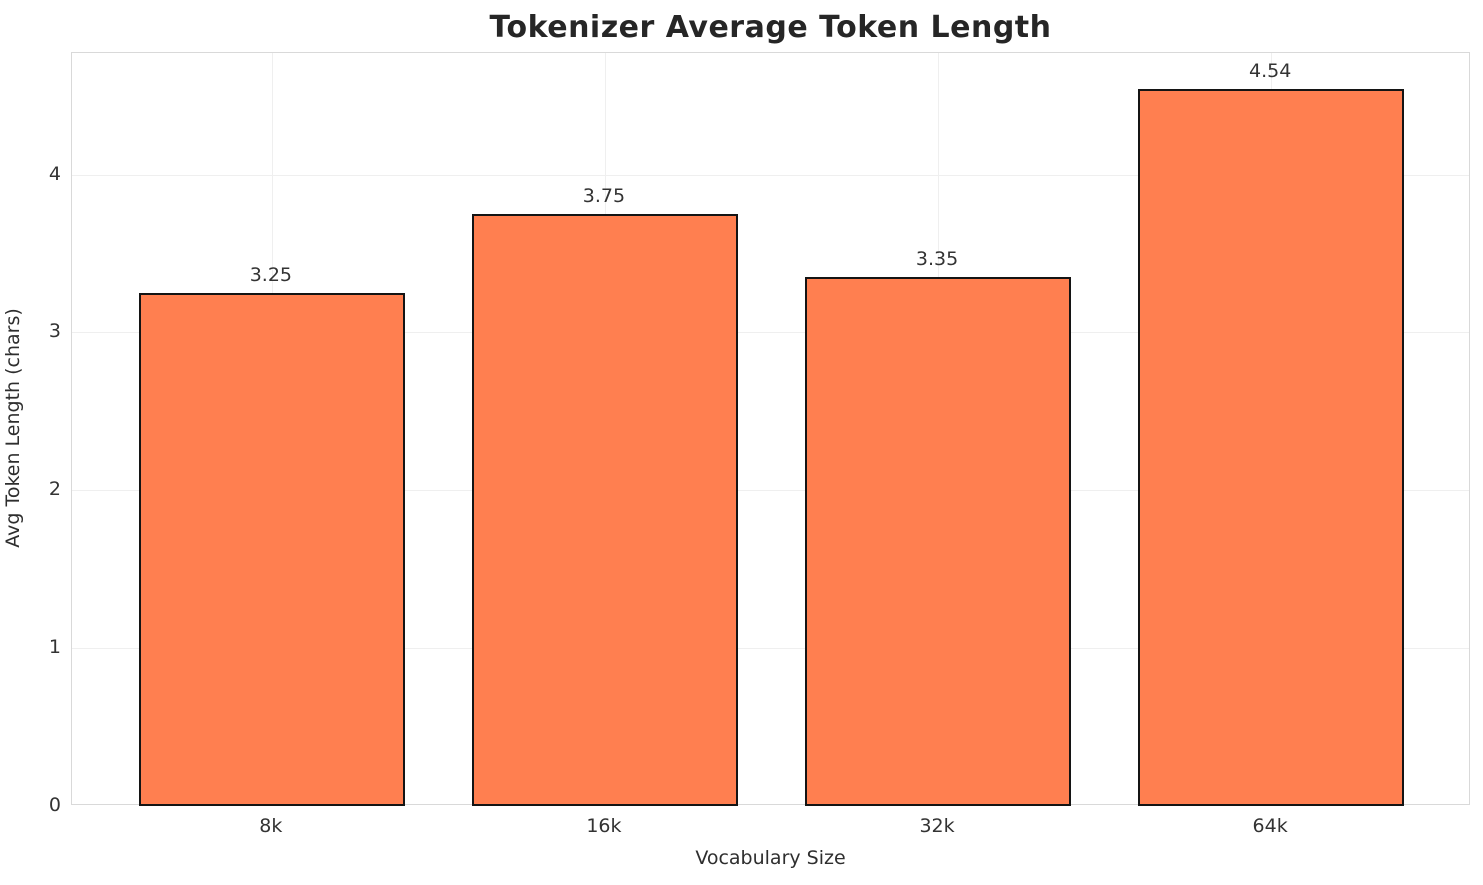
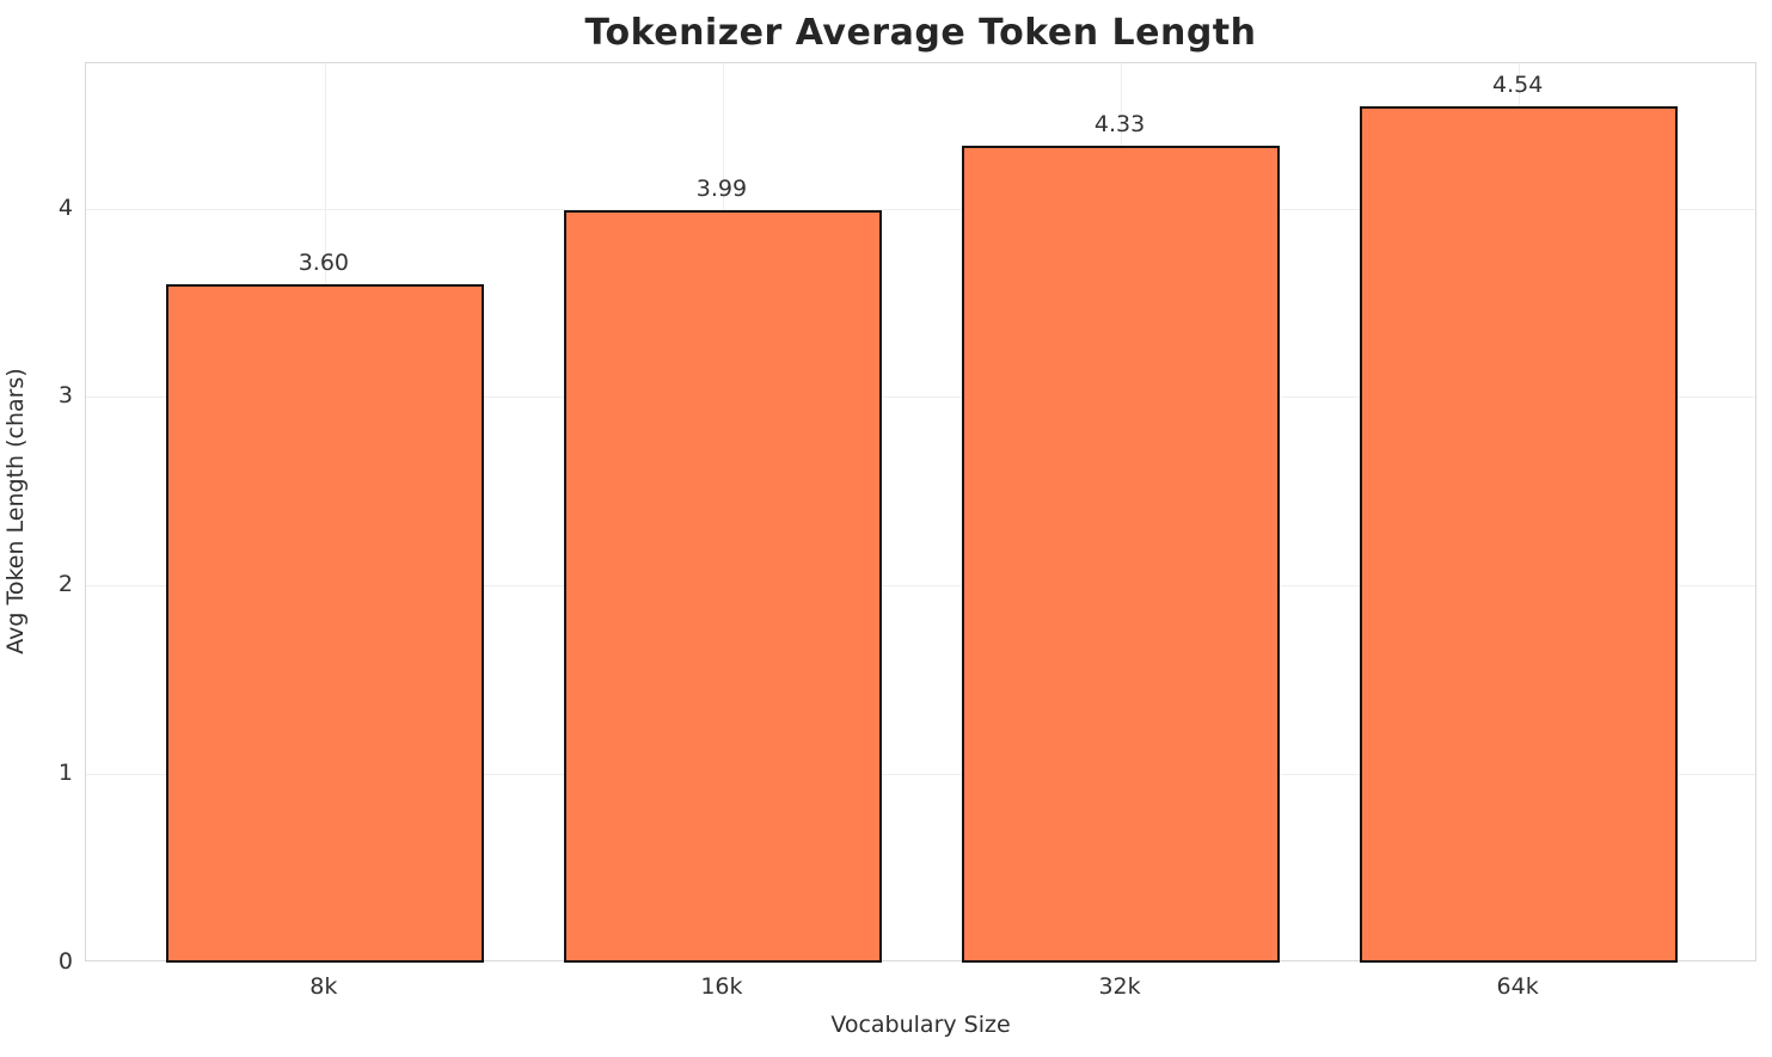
8k: 3.25 -> 3.60
16k: 3.75 -> 3.99
32k: 3.35 -> 4.33
